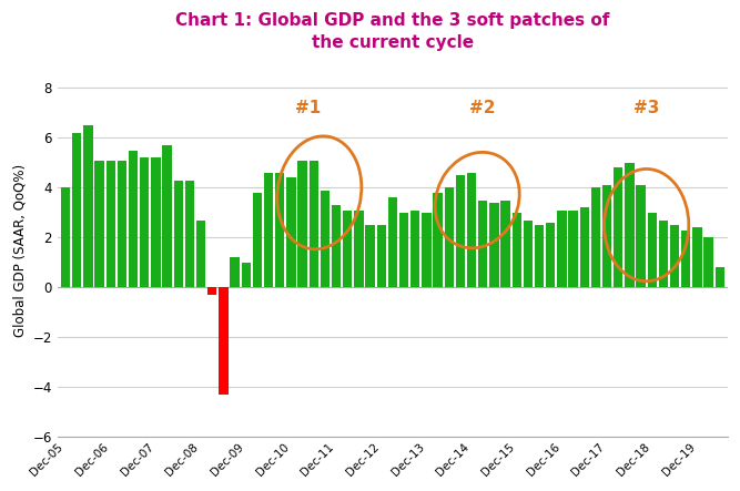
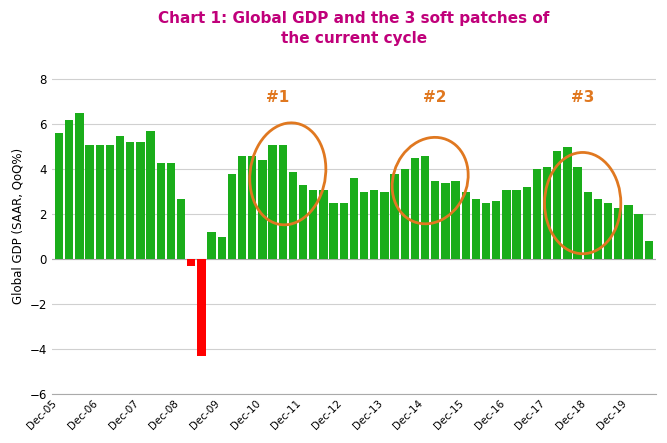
Dec-05: 4.0 -> 5.6
